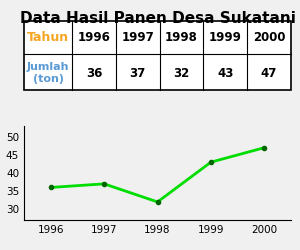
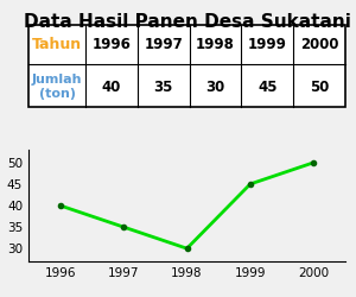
1996: 36 -> 40
1997: 37 -> 35
1998: 32 -> 30
1999: 43 -> 45
2000: 47 -> 50
